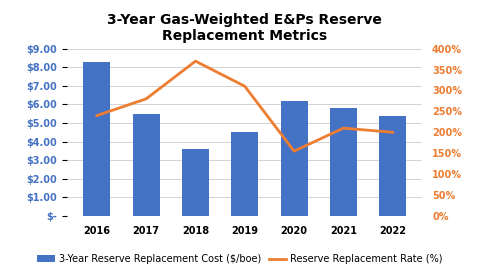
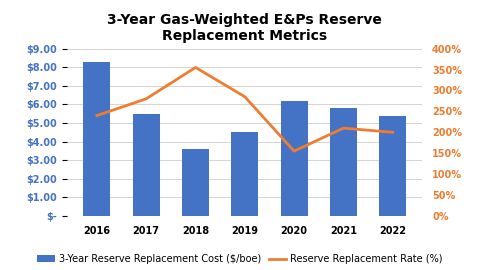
Reserve Replacement Rate (%)/2018: 370% -> 355%
Reserve Replacement Rate (%)/2019: 310% -> 285%
